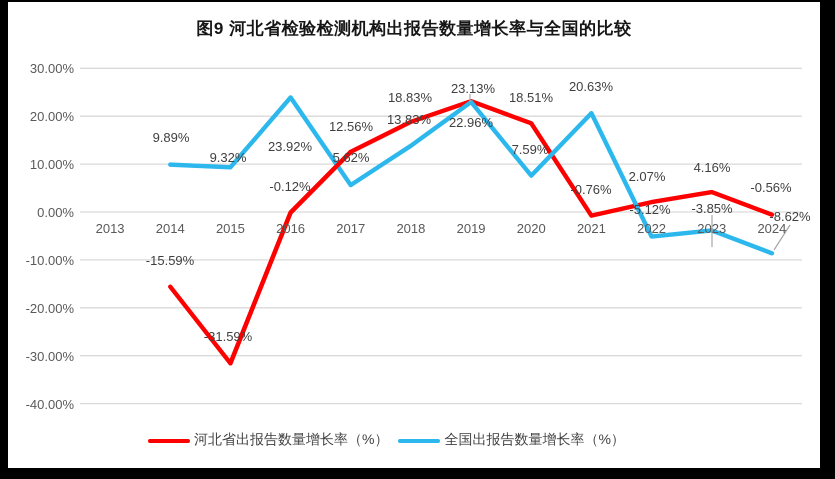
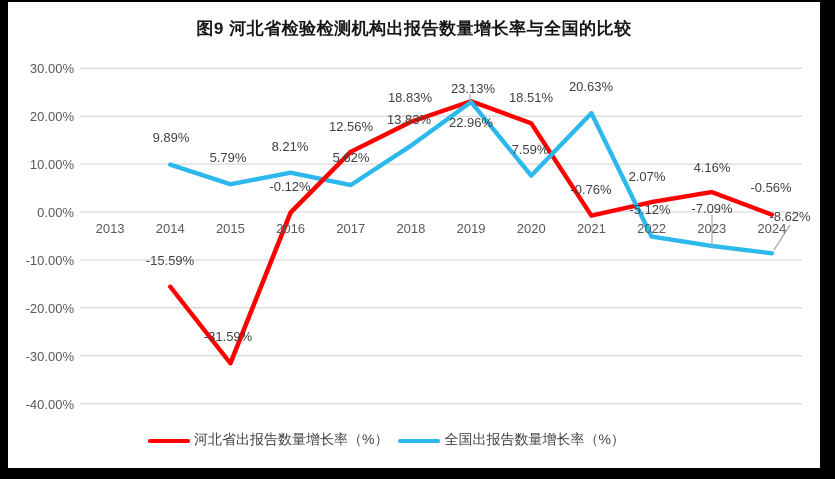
全国出报告数量增长率（%）/2015: 9.32% -> 5.79%
全国出报告数量增长率（%）/2016: 23.92% -> 8.21%
全国出报告数量增长率（%）/2023: -3.85% -> -7.09%
